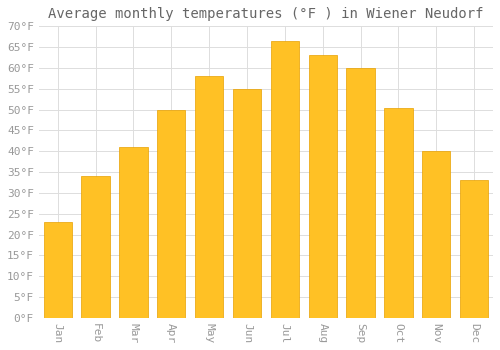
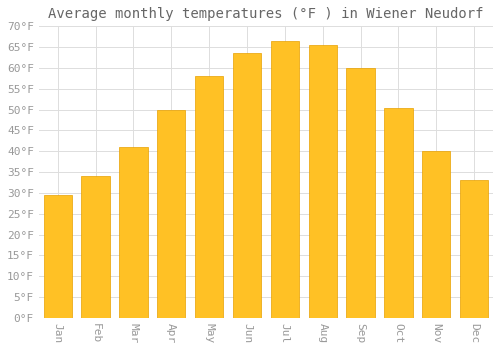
Jan: 23.0°F -> 29.5°F
Jun: 55.0°F -> 63.5°F
Aug: 63.0°F -> 65.5°F
